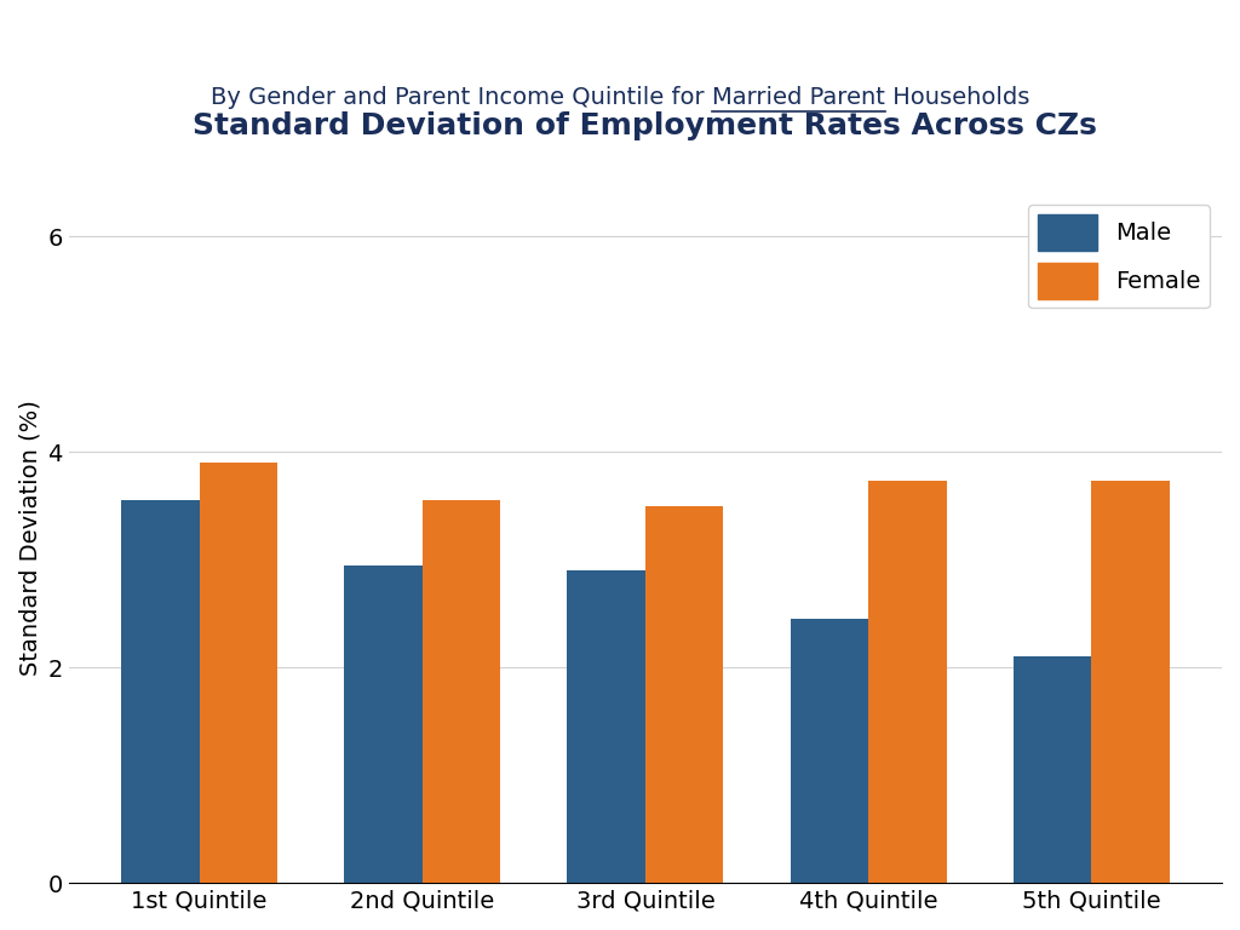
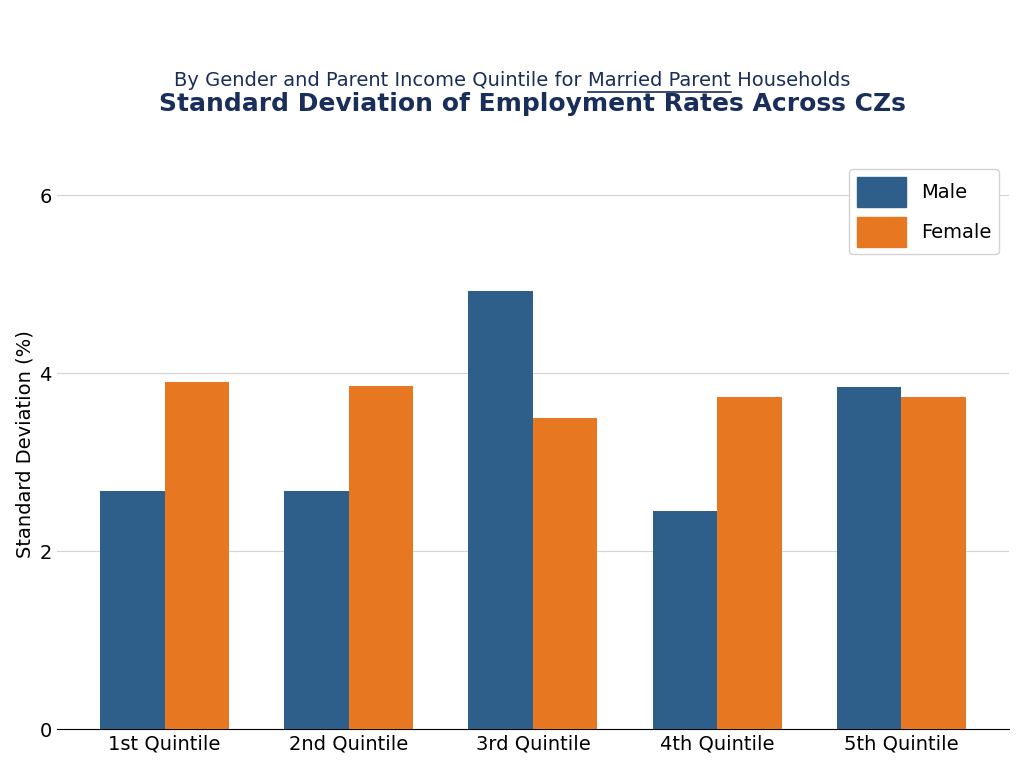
Male/1st Quintile: 3.55 -> 2.68
Male/2nd Quintile: 2.95 -> 2.68
Female/2nd Quintile: 3.55 -> 3.86
Male/3rd Quintile: 2.90 -> 4.92
Male/5th Quintile: 2.10 -> 3.84
